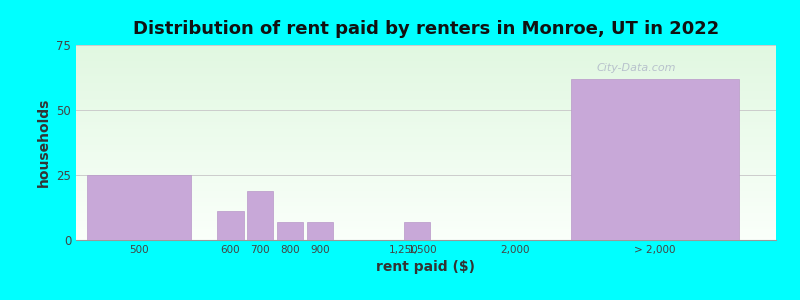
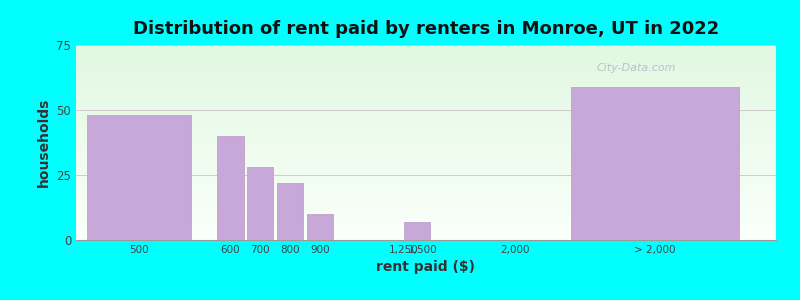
500: 25 -> 48
600: 11 -> 40
700: 19 -> 28
800: 7 -> 22
900: 7 -> 10
> 2,000: 62 -> 59
